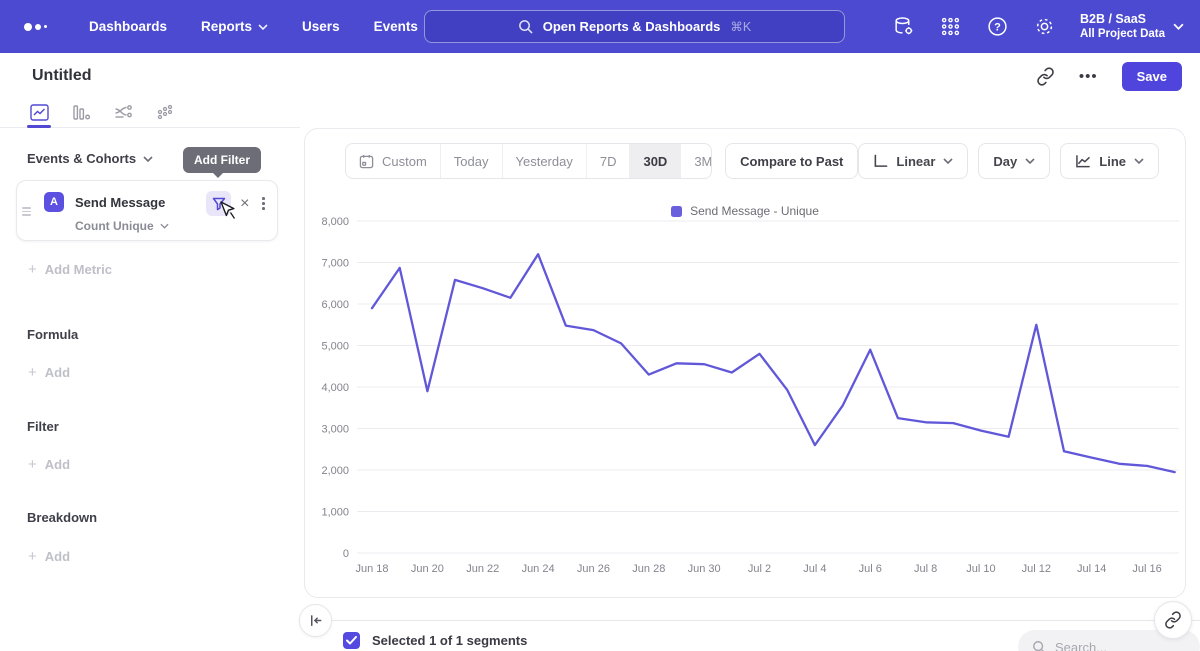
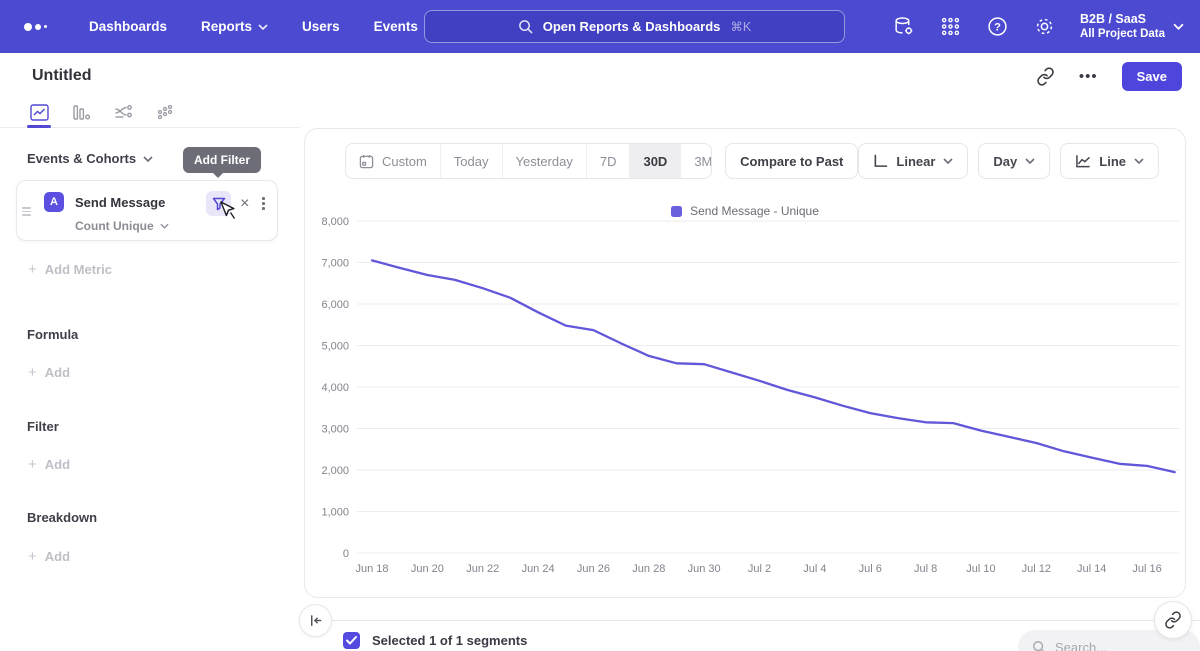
Jun 18: 5900 -> 7000
Jun 20: 3900 -> 6700
Jun 24: 7200 -> 5800
Jun 28: 4300 -> 4800
Jul 2: 4800 -> 4200
Jul 4: 2600 -> 3800
Jul 6: 4900 -> 3400
Jul 12: 5500 -> 2600
